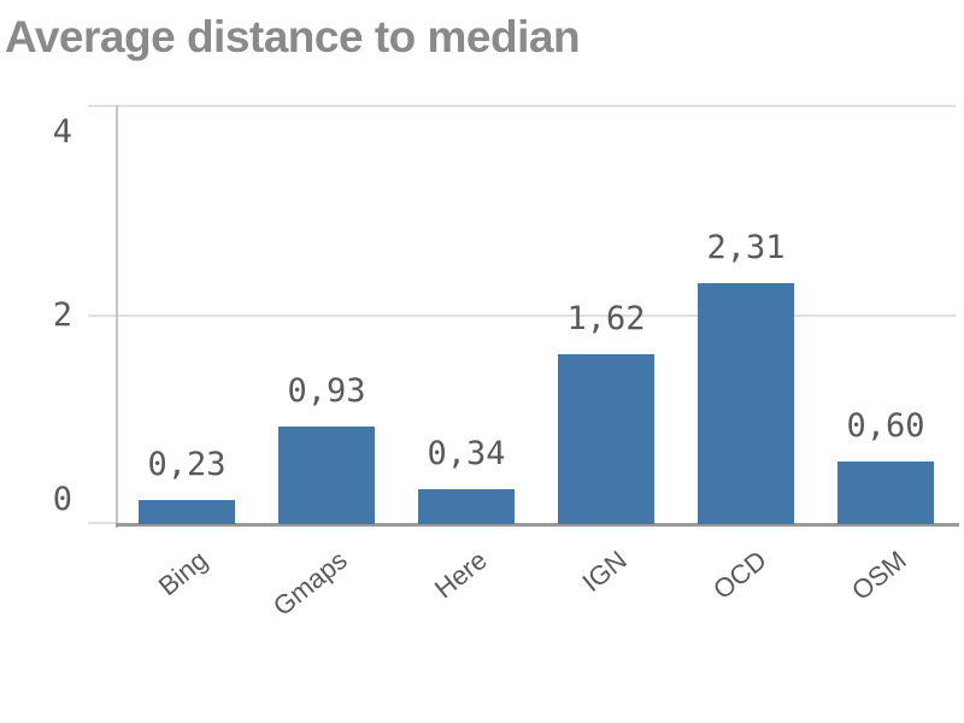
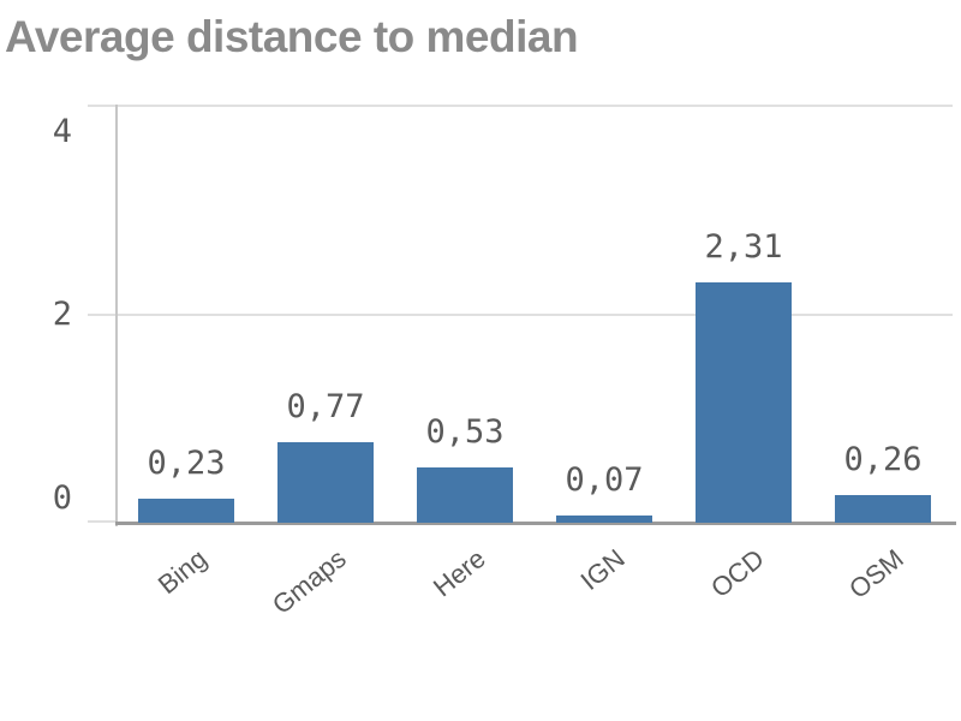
Gmaps: 0,93 -> 0,77
Here: 0,34 -> 0,53
IGN: 1,62 -> 0,07
OSM: 0,60 -> 0,26
